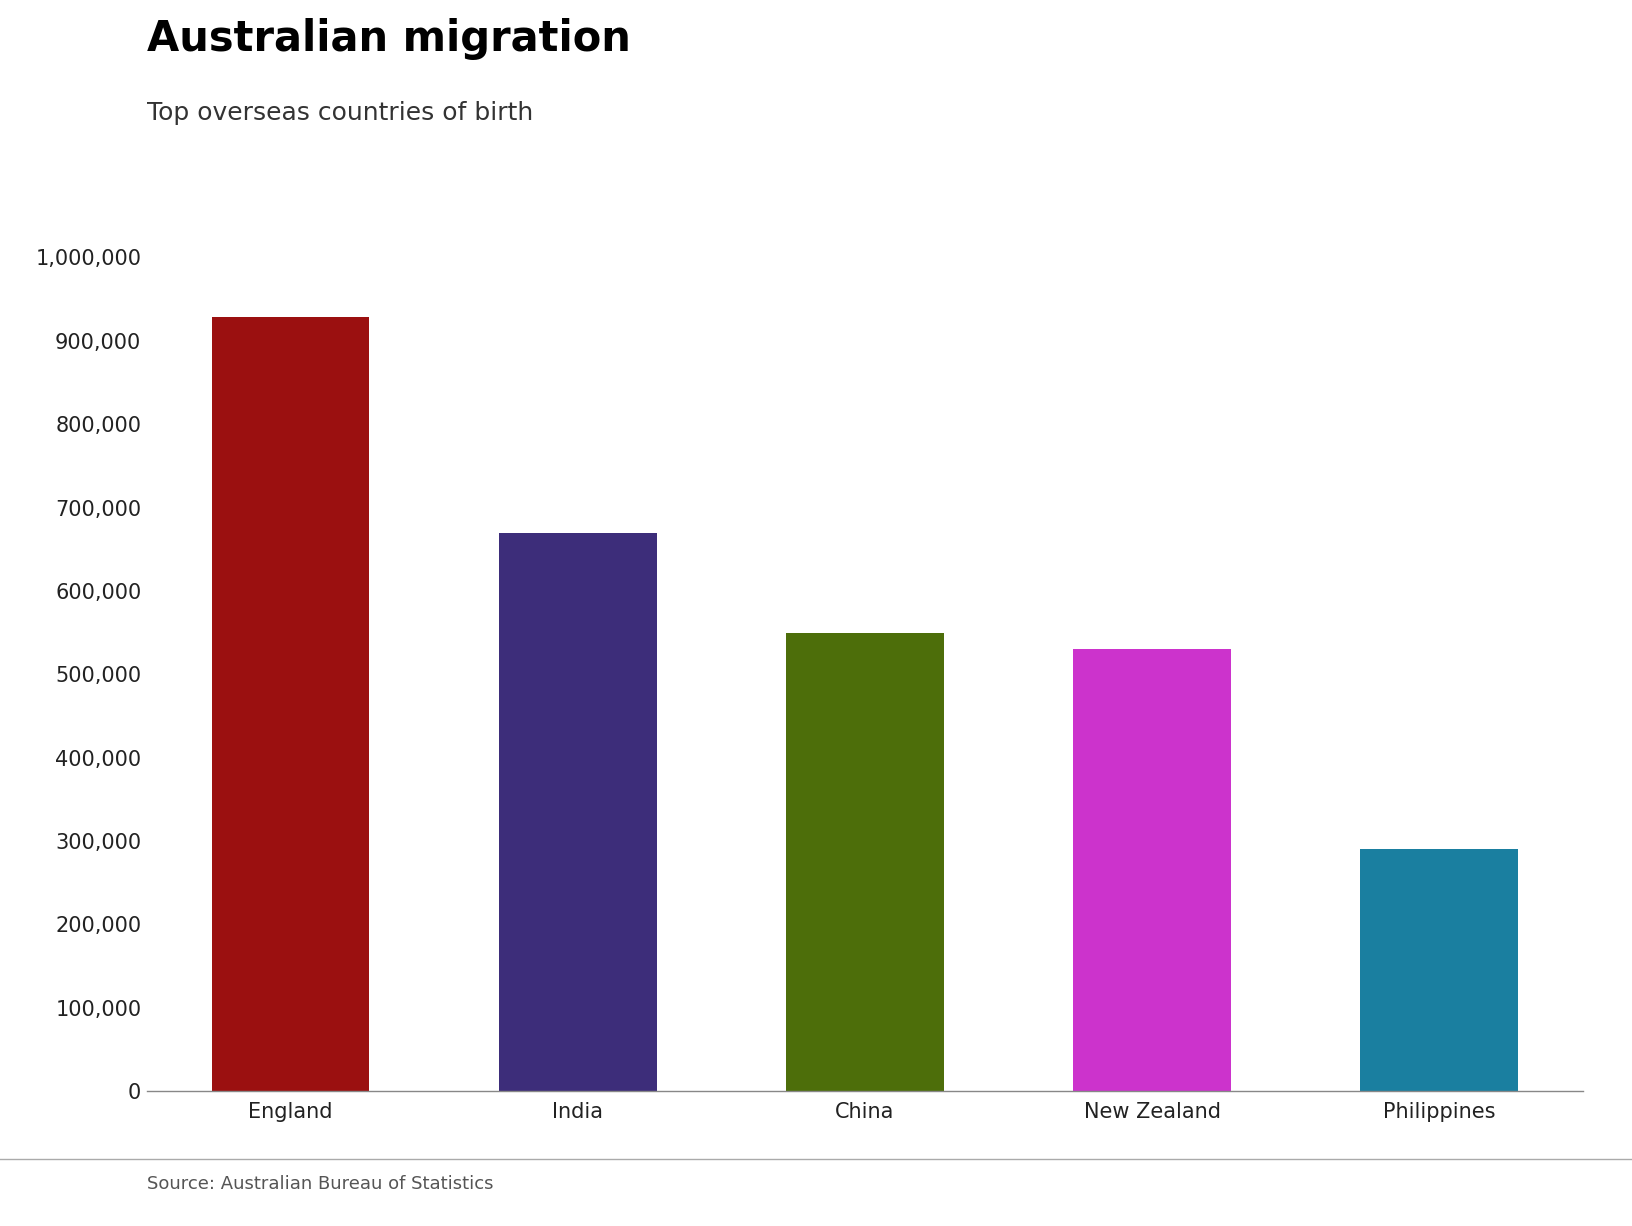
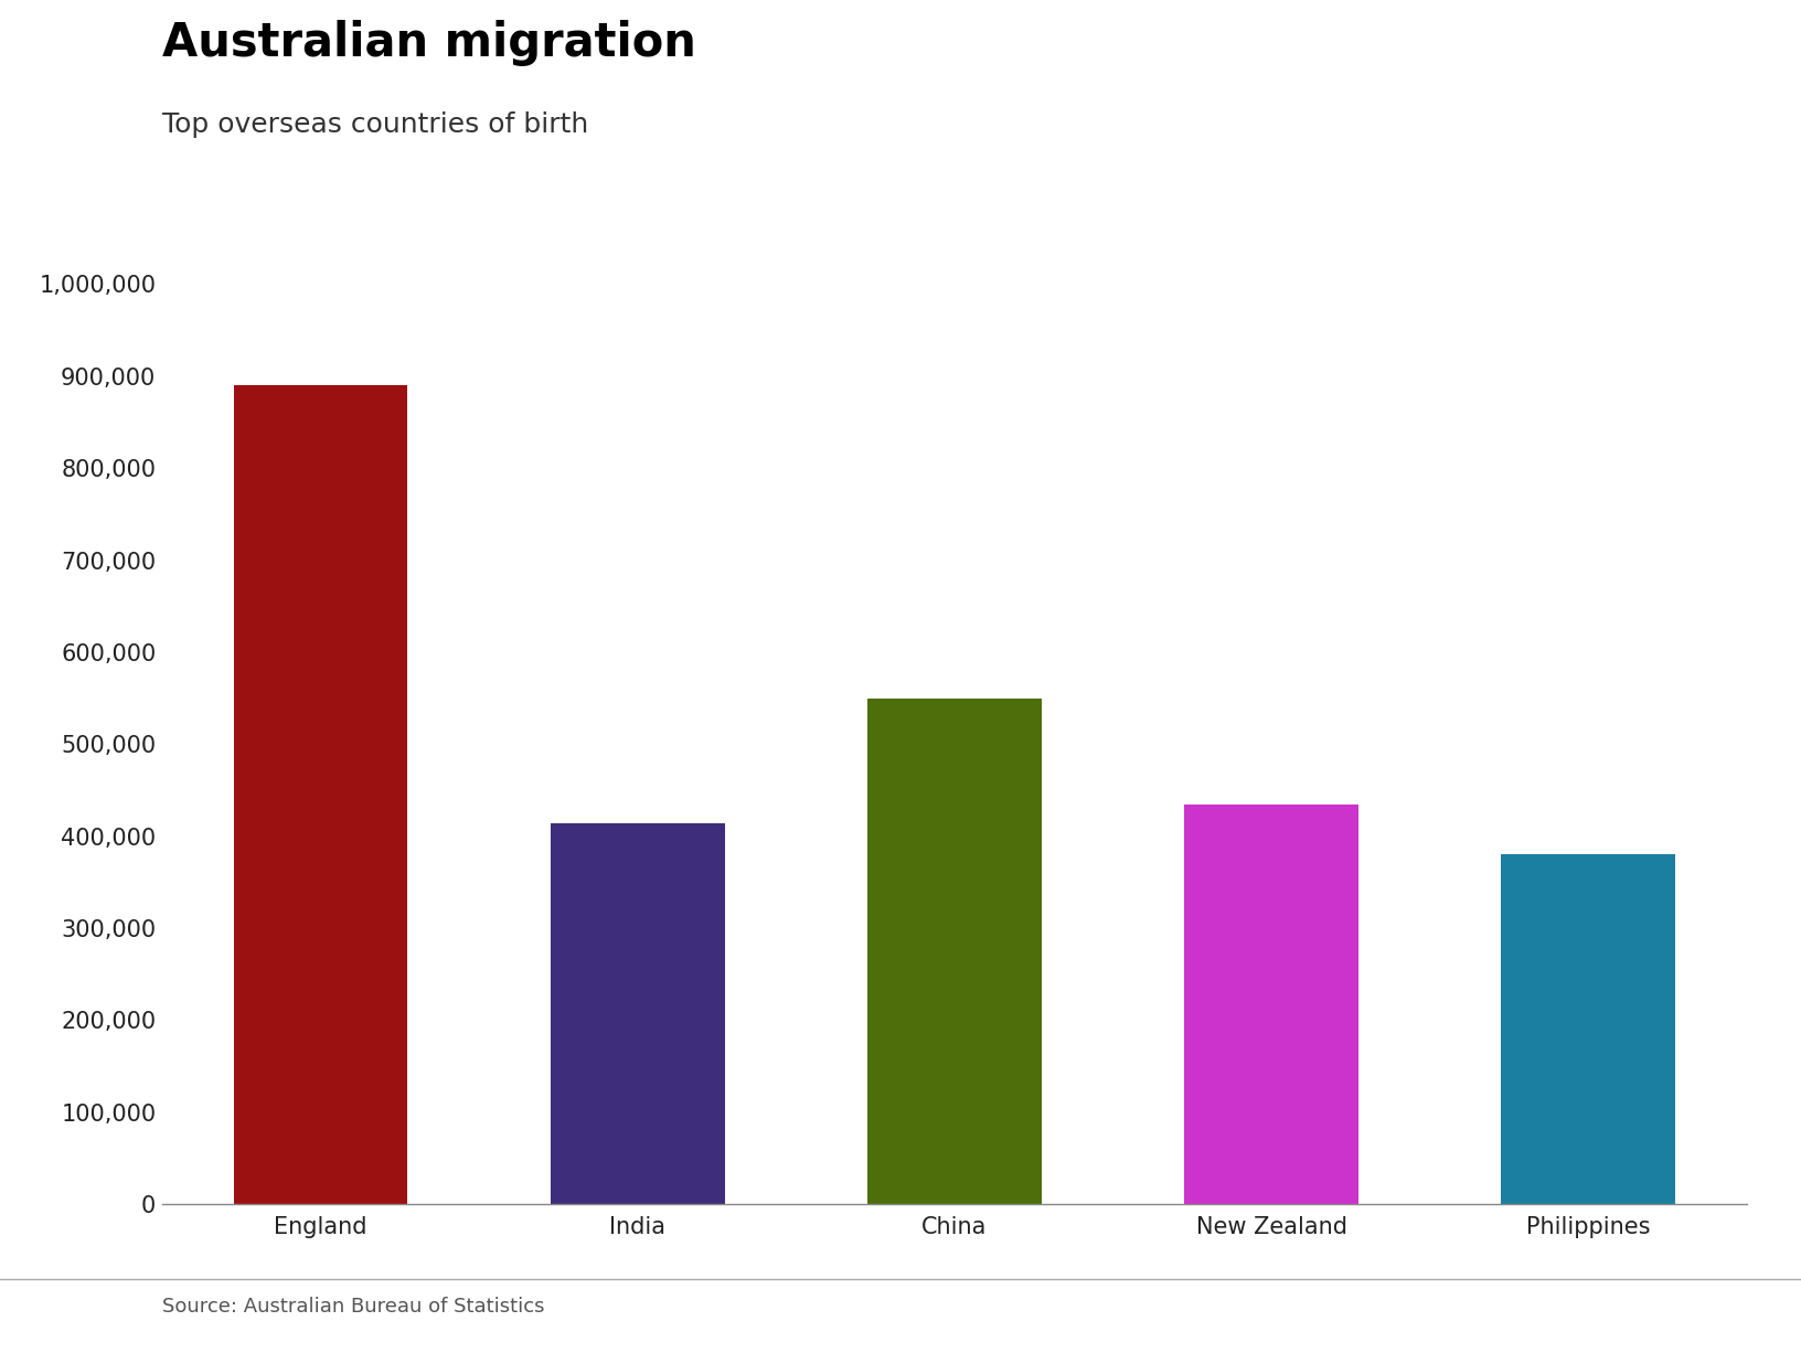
England: 928,000 -> 890,000
India: 670,000 -> 414,000
New Zealand: 530,000 -> 434,000
Philippines: 290,000 -> 380,000
